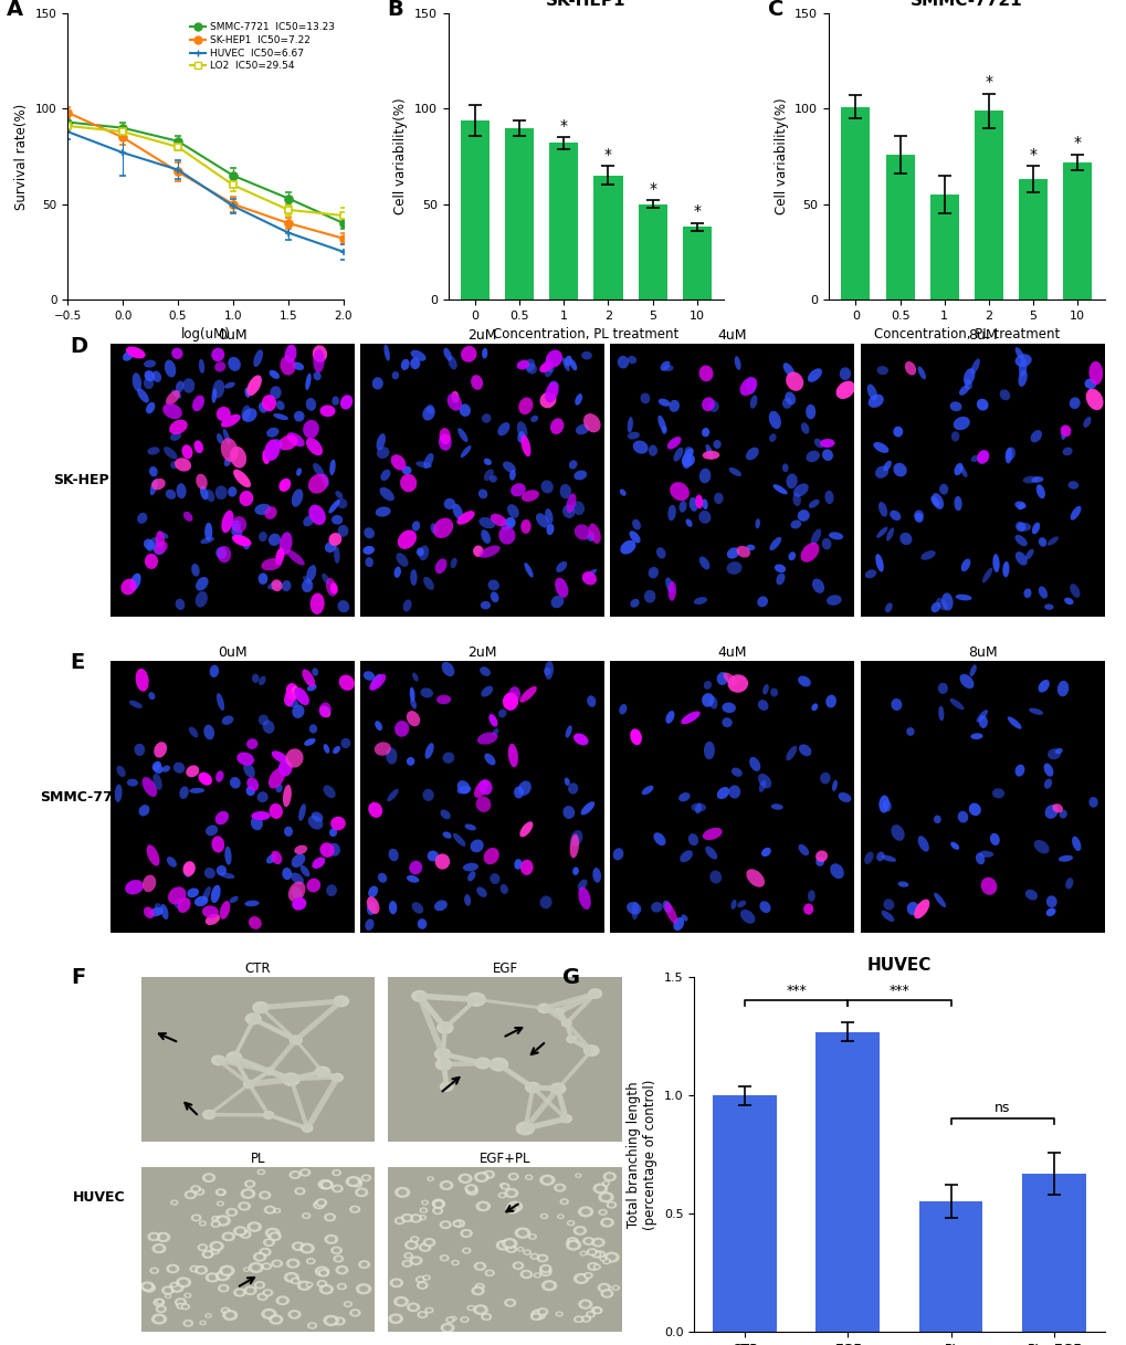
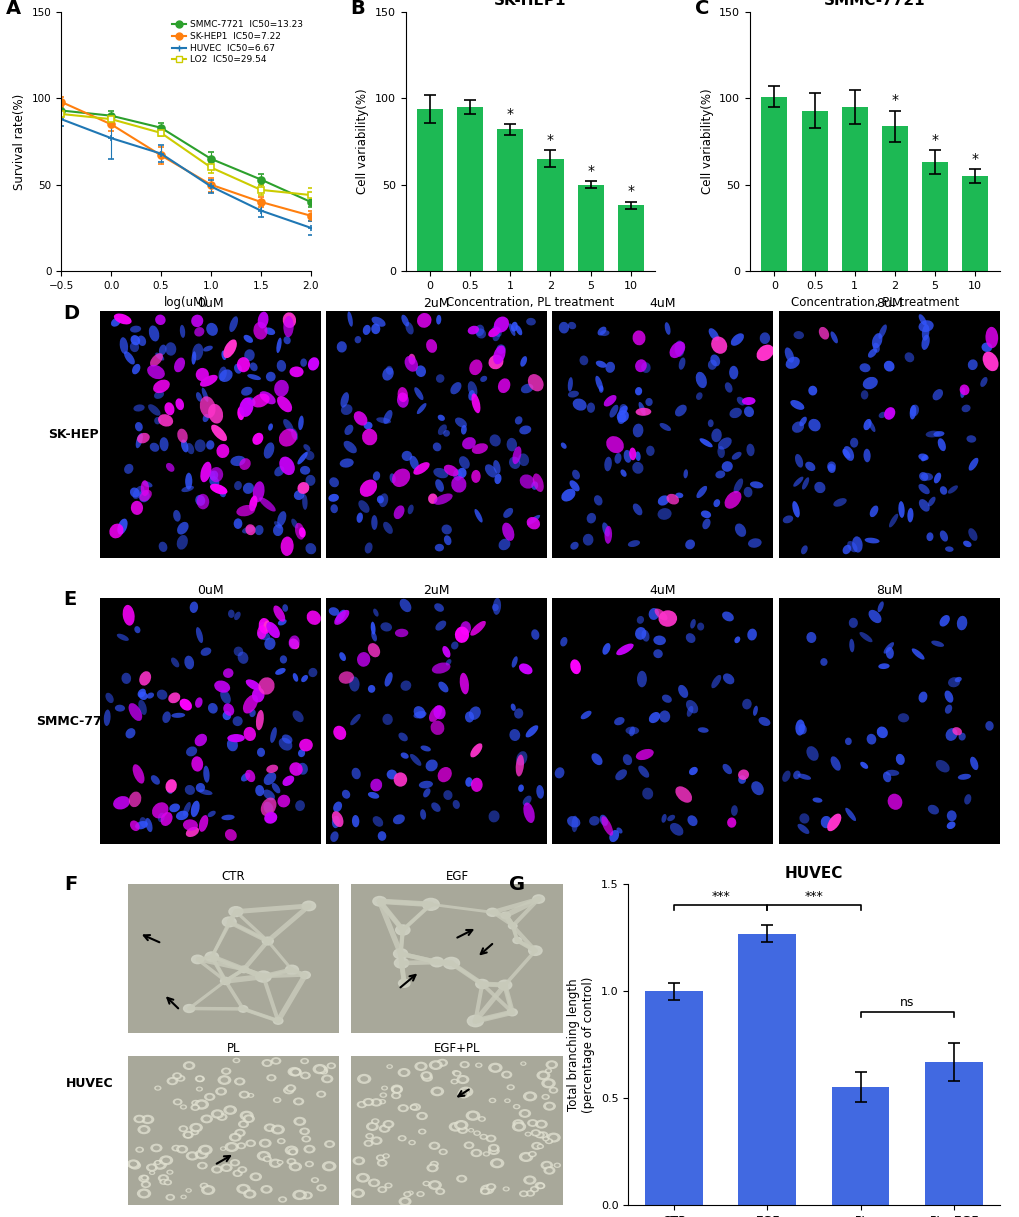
SK-HEP1/0.5: 90 -> 95
SMMC-7721/0.5: 76 -> 93
SMMC-7721/1: 55 -> 95
SMMC-7721/2: 99 -> 84
SMMC-7721/10: 72 -> 55
